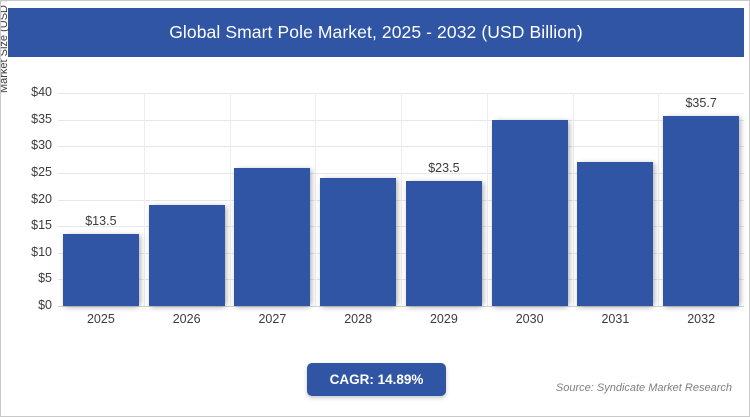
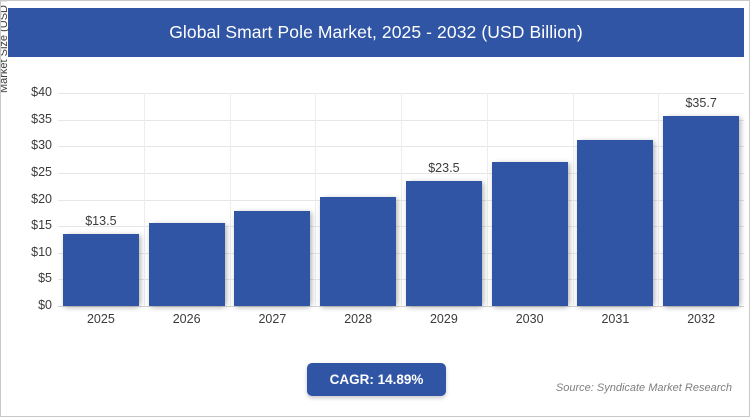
2026: $19 -> $16
2027: $26 -> $18
2028: $24 -> $20
2030: $35 -> $27
2031: $27 -> $31
